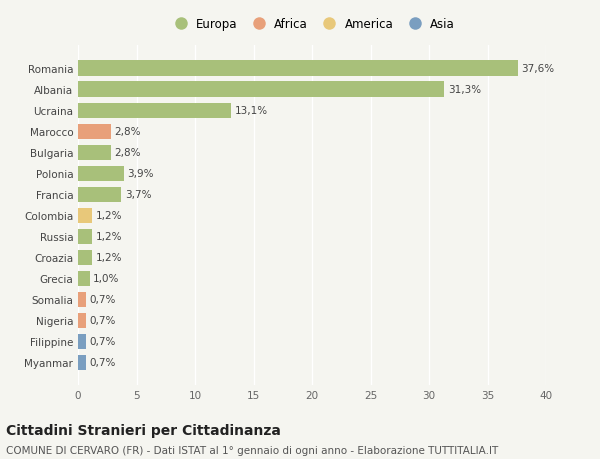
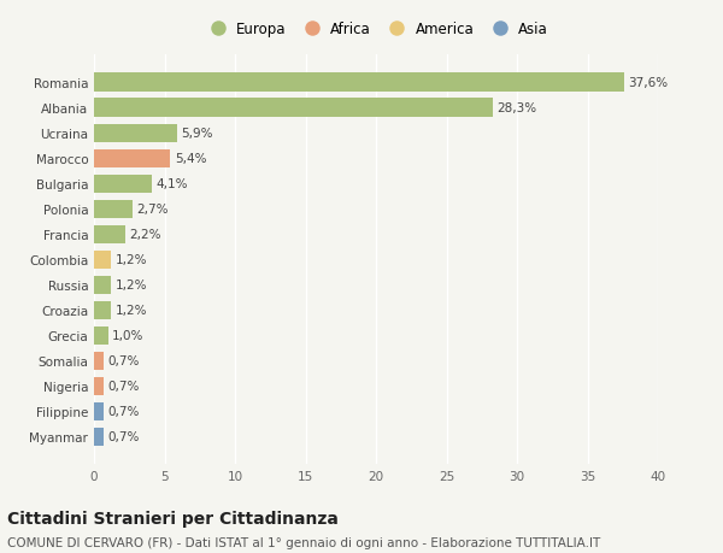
Albania: 31,3% -> 28,3%
Ucraina: 13,1% -> 5,9%
Marocco: 2,8% -> 5,4%
Bulgaria: 2,8% -> 4,1%
Polonia: 3,9% -> 2,7%
Francia: 3,7% -> 2,2%
